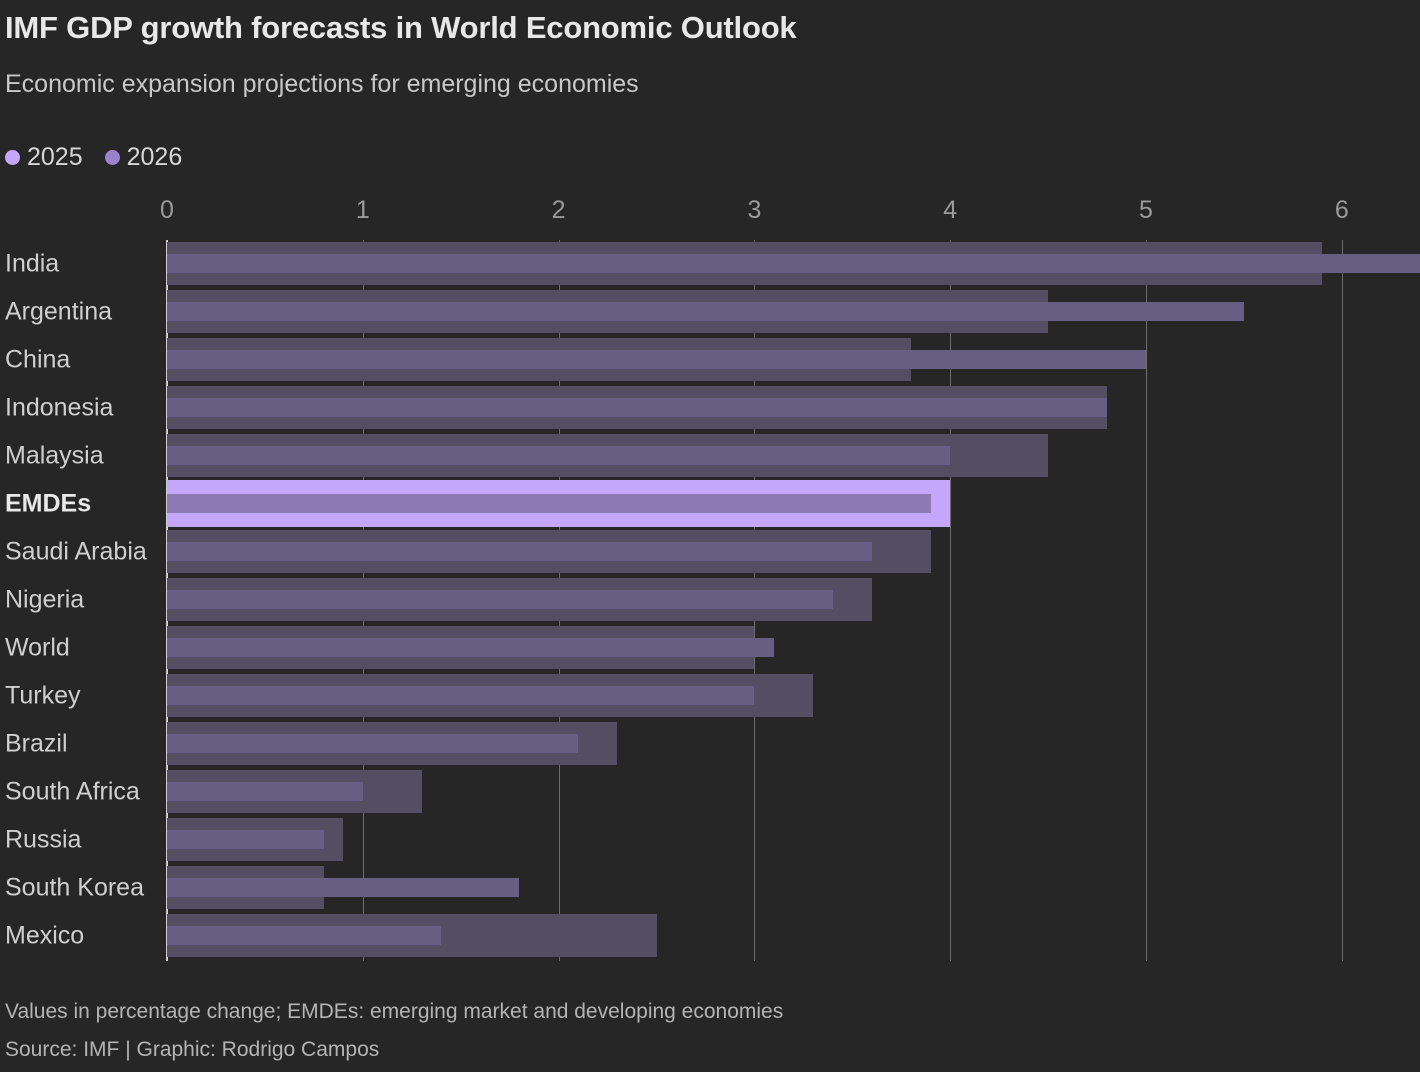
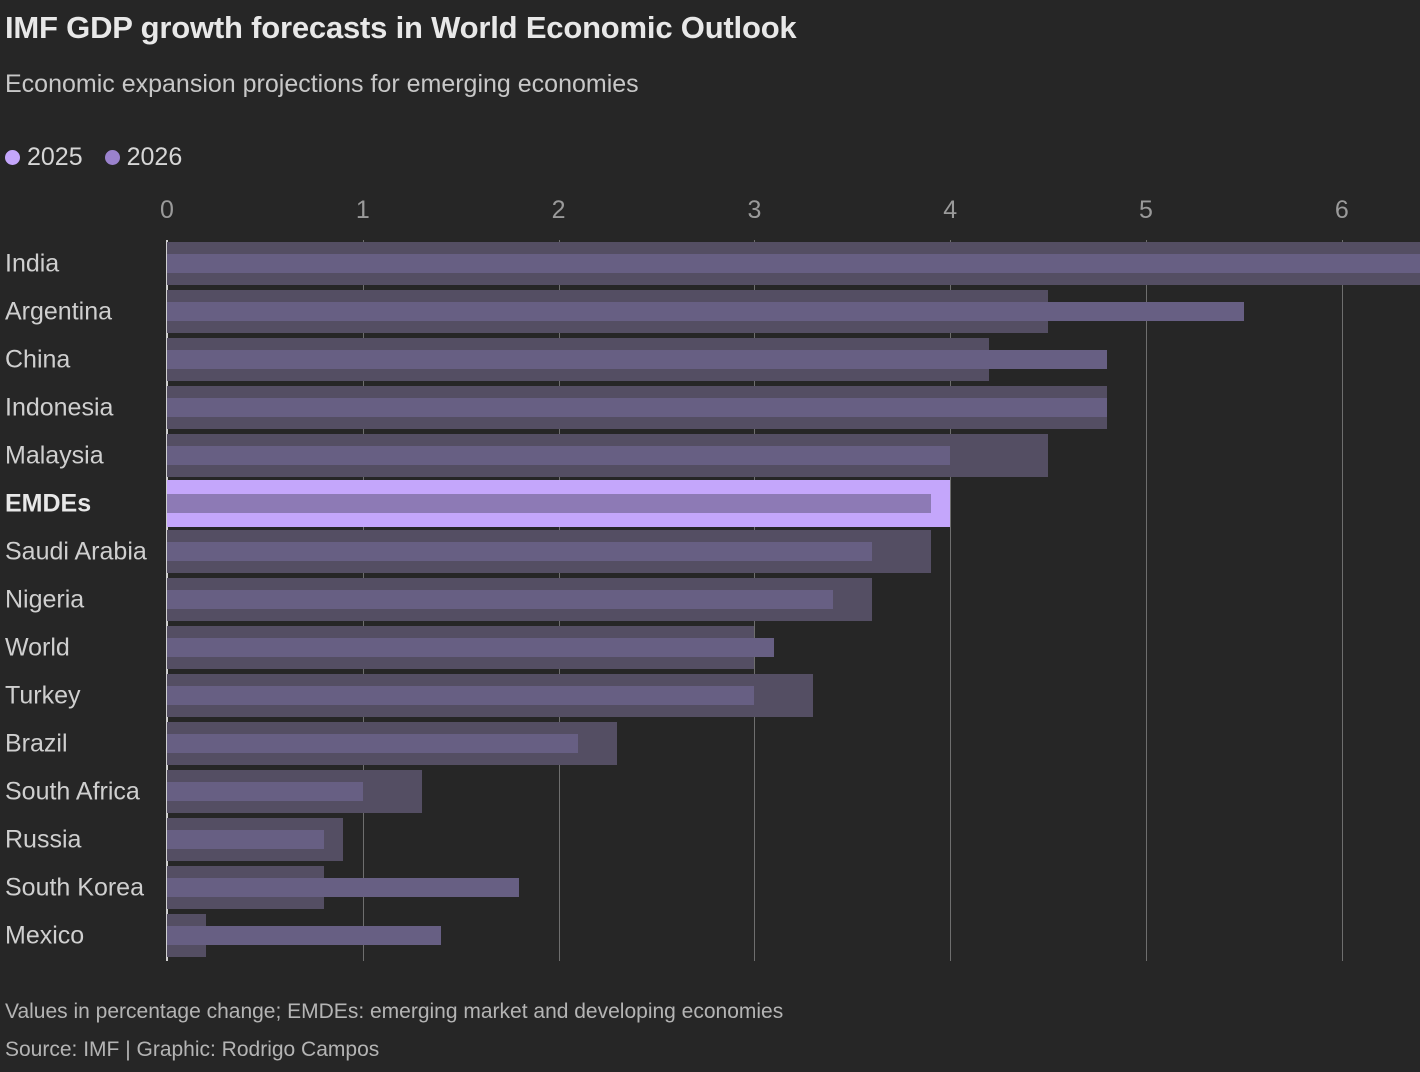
2025/India: 5.9 -> 6.4
2025/China: 3.8 -> 4.2
2026/China: 5.0 -> 4.8
2025/Mexico: 2.5 -> 0.2
